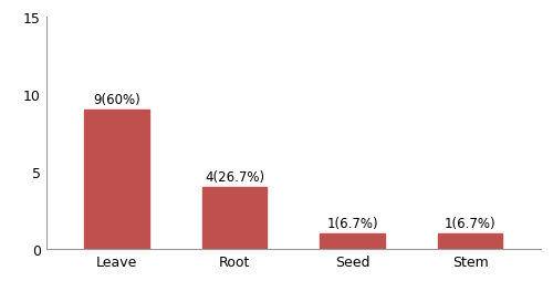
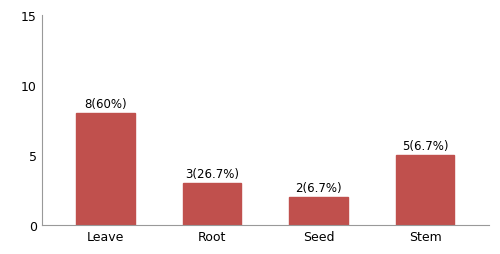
Leave: 9 -> 8
Root: 4 -> 3
Seed: 1 -> 2
Stem: 1 -> 5
